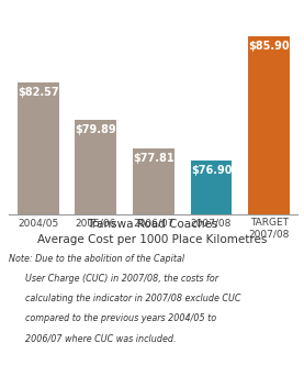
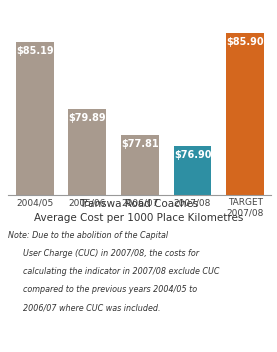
2004/05: $82.57 -> $85.19
